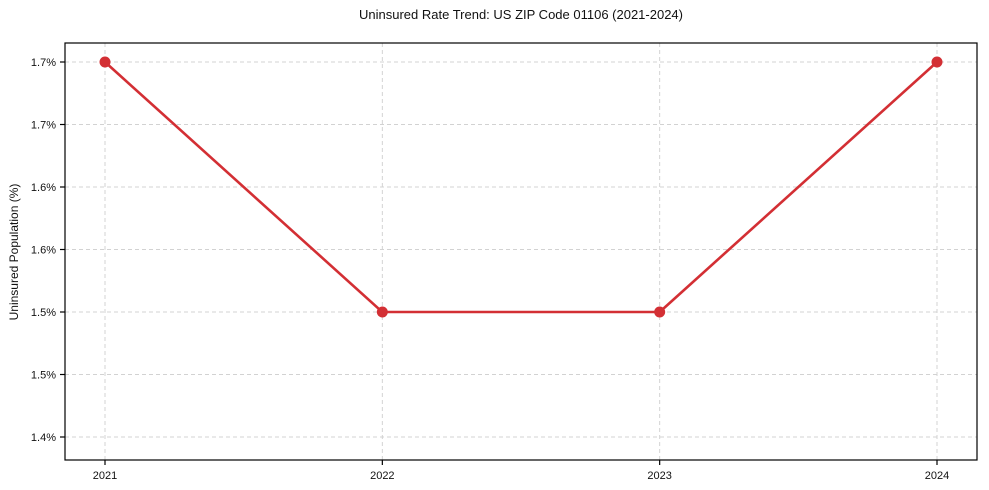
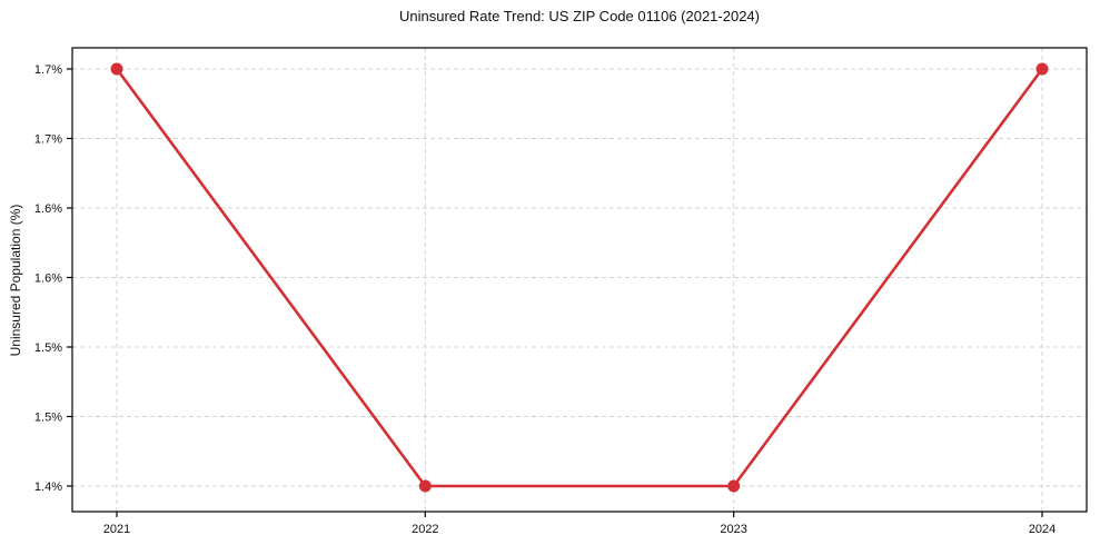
2022: 1.5% -> 1.4%
2023: 1.5% -> 1.4%
